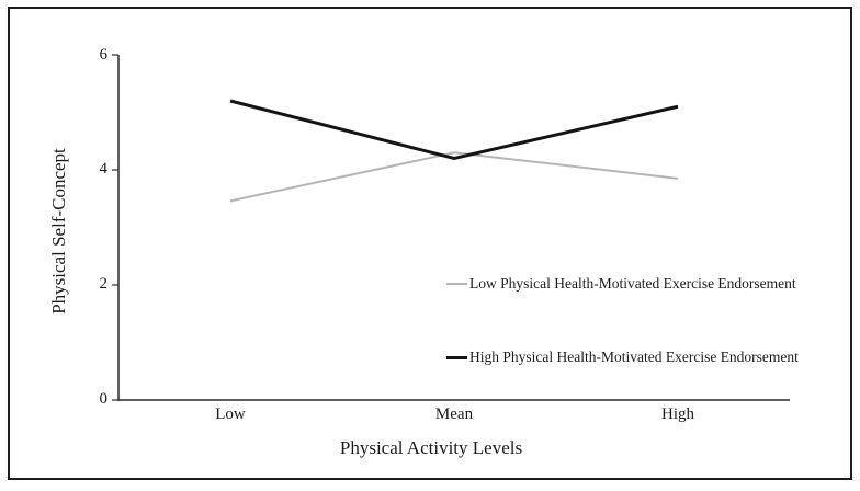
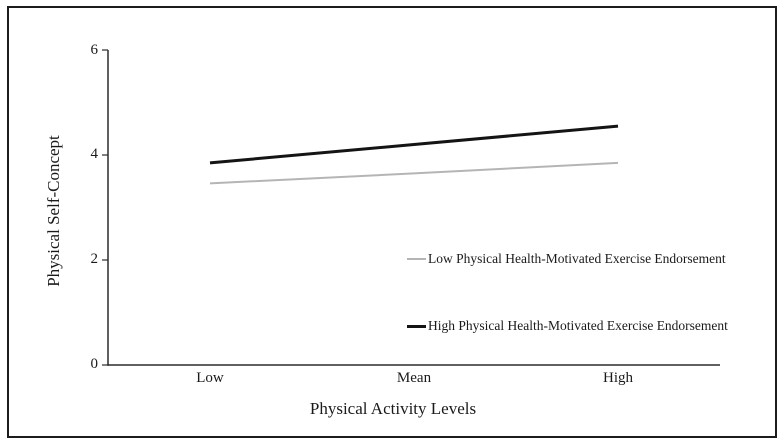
High Physical Health-Motivated Exercise Endorsement/Low: 5.2 -> 3.9
Low Physical Health-Motivated Exercise Endorsement/Mean: 4.3 -> 3.6
High Physical Health-Motivated Exercise Endorsement/High: 5.1 -> 4.5
